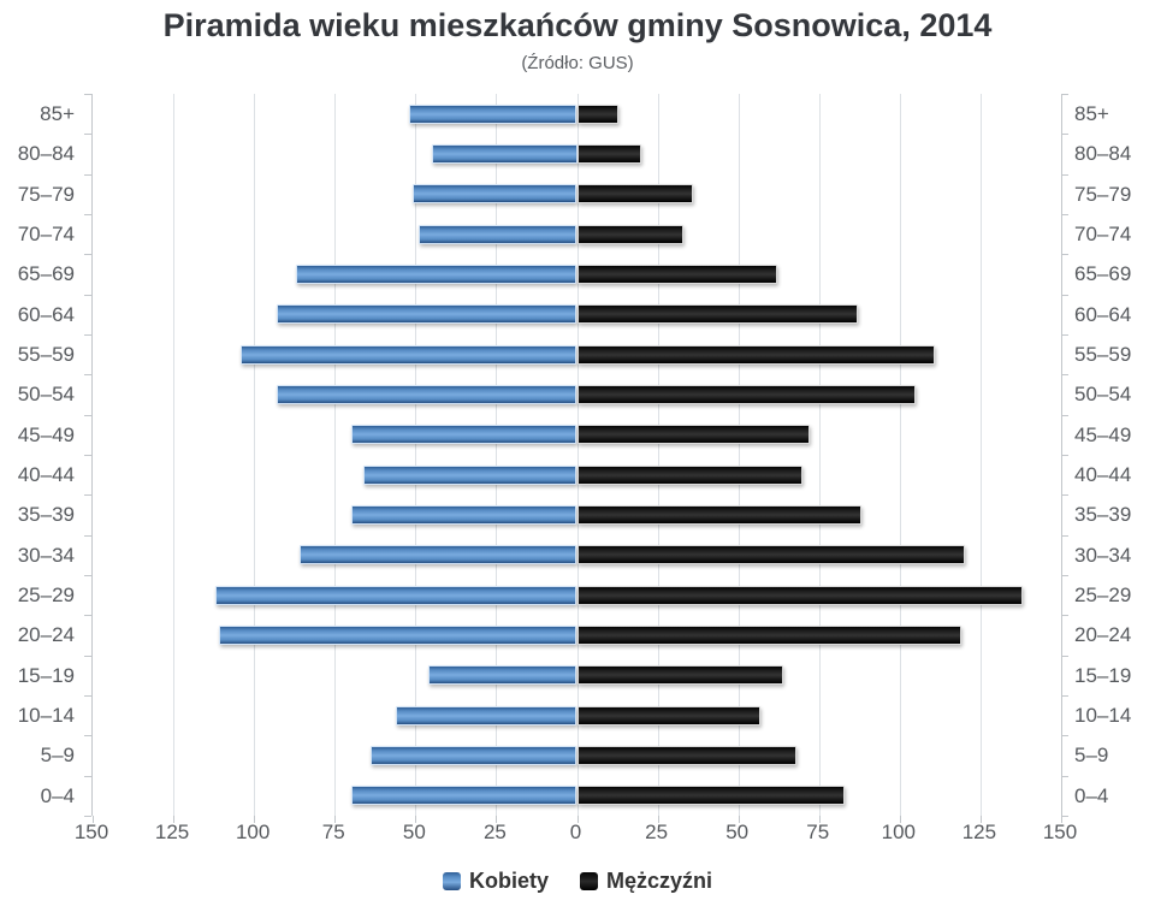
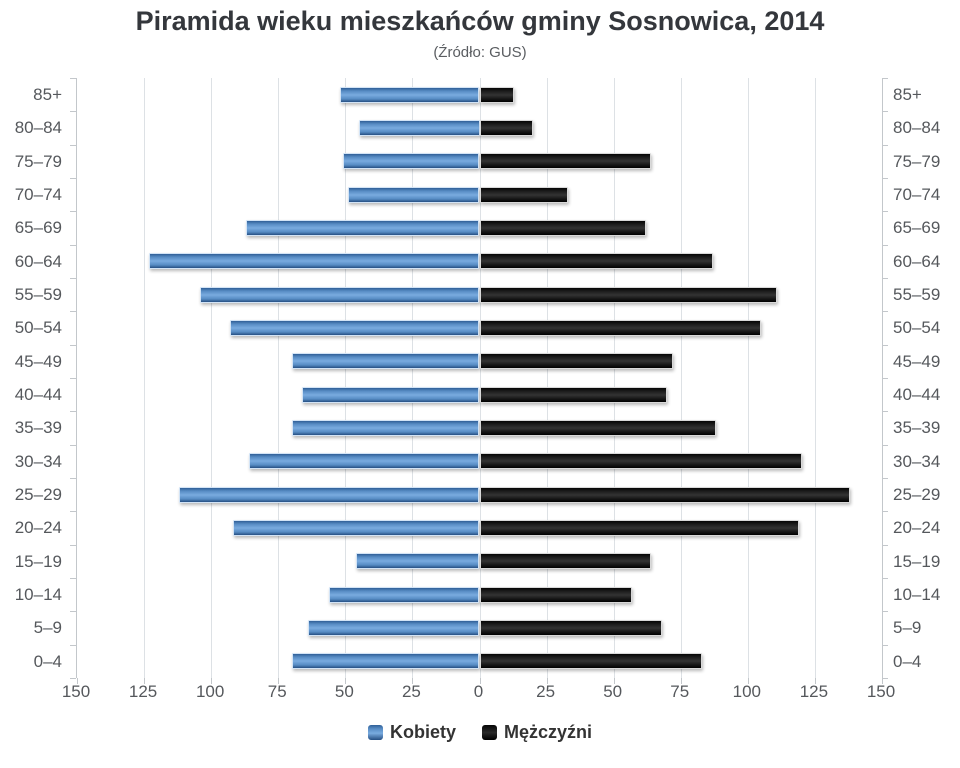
Mężczyźni/75–79: 36 -> 64
Kobiety/60–64: 93 -> 123
Kobiety/20–24: 111 -> 92
